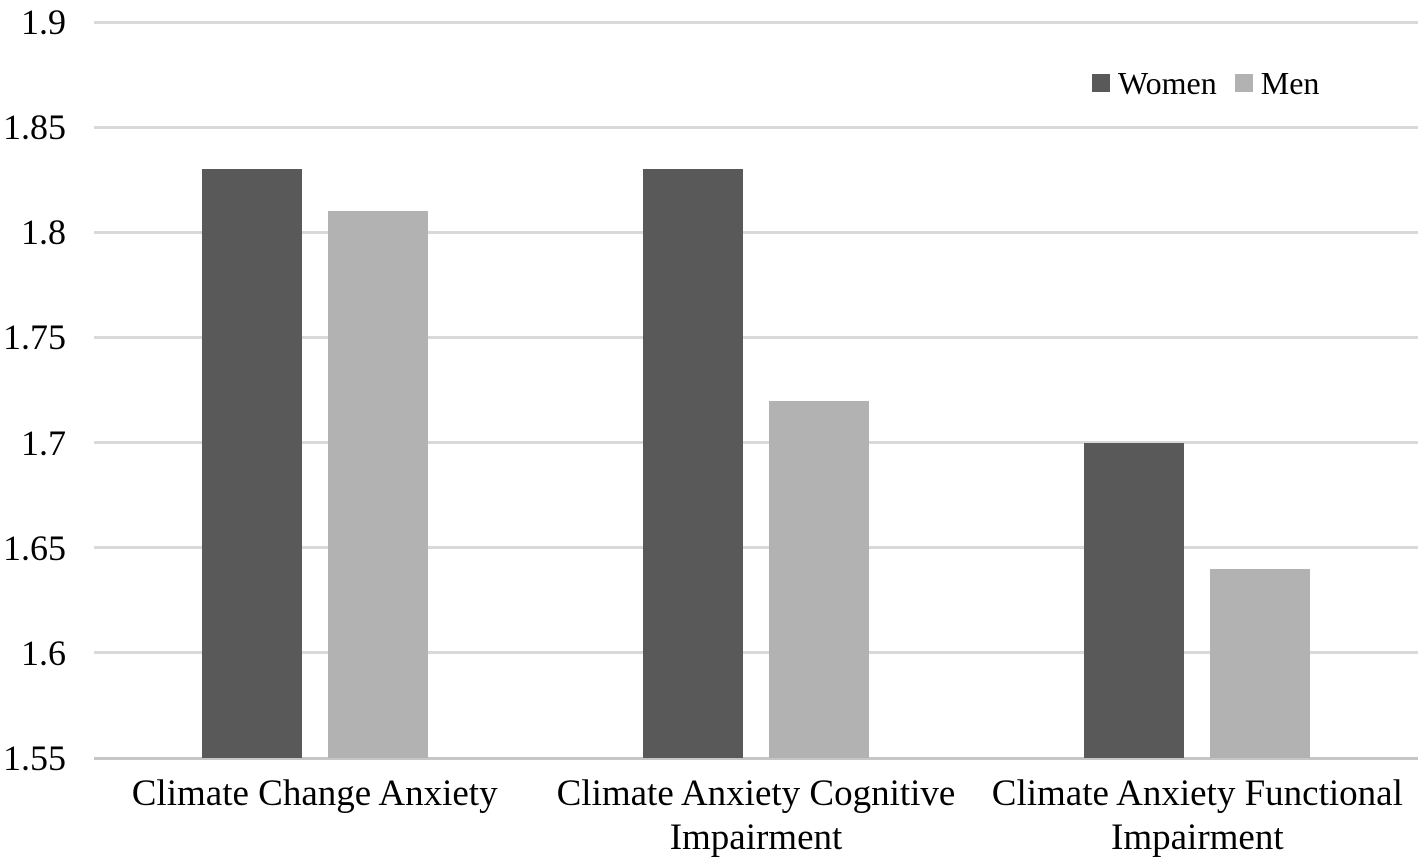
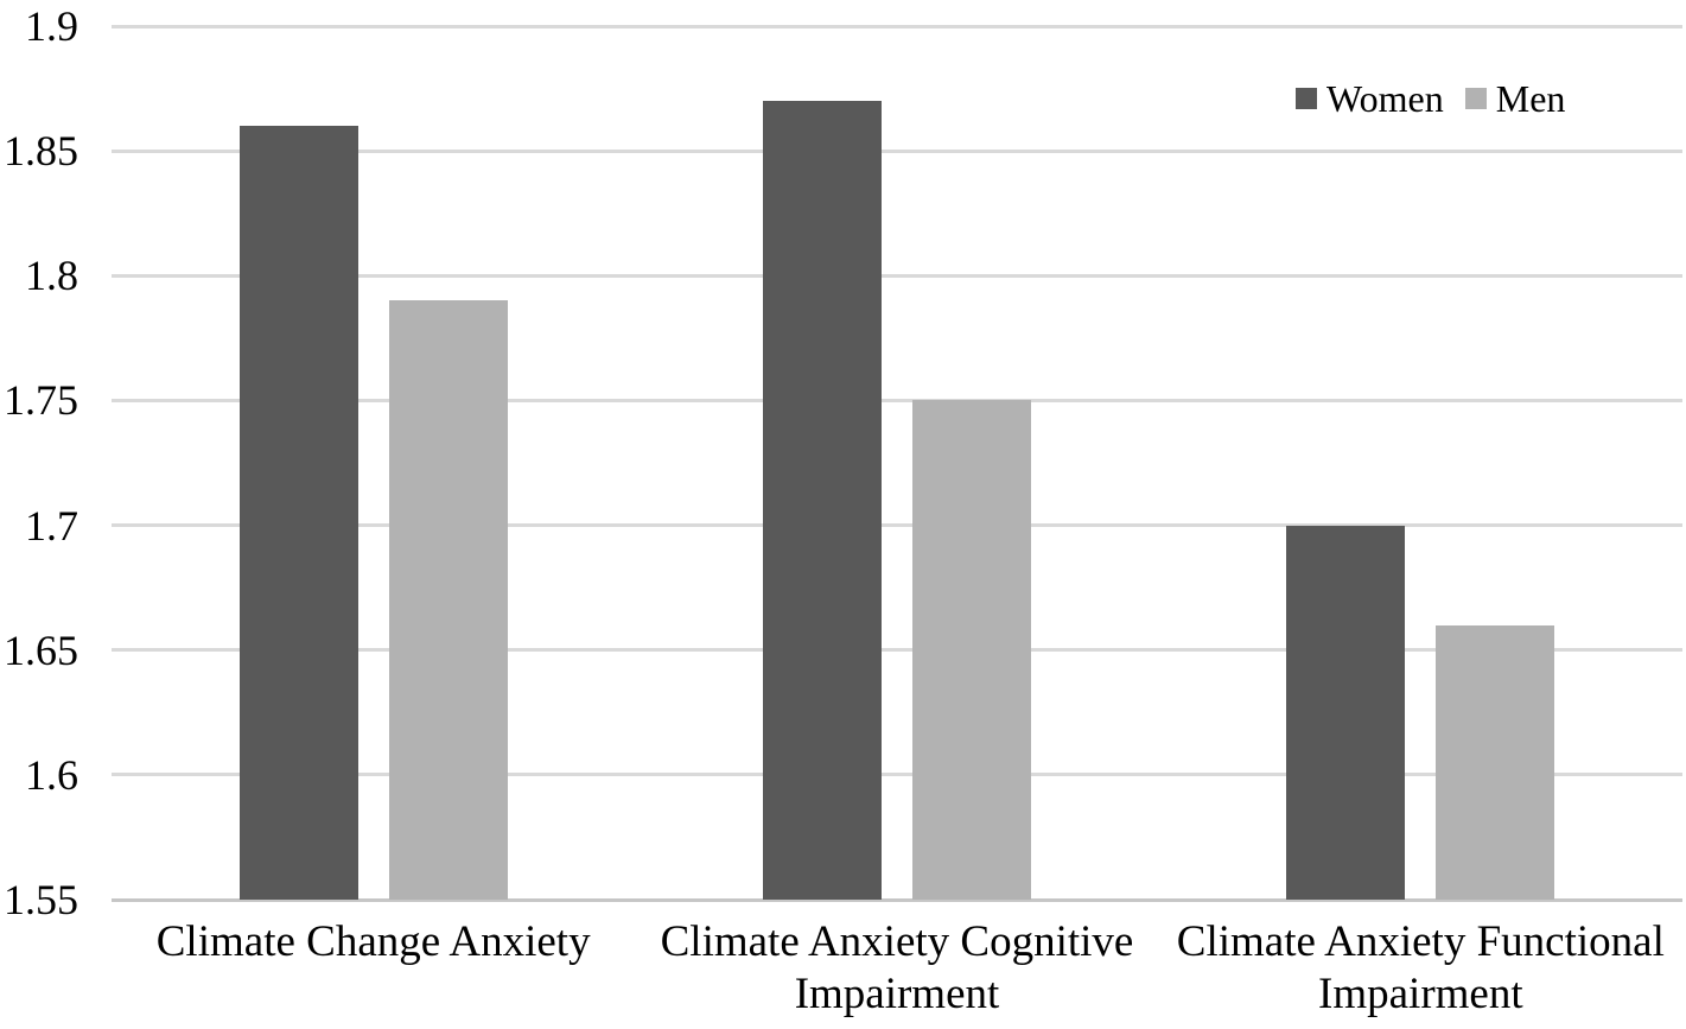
Women/Climate Change Anxiety: 1.83 -> 1.86
Men/Climate Change Anxiety: 1.81 -> 1.79
Women/Climate Anxiety Cognitive Impairment: 1.83 -> 1.87
Men/Climate Anxiety Cognitive Impairment: 1.72 -> 1.75
Men/Climate Anxiety Functional Impairment: 1.64 -> 1.66
